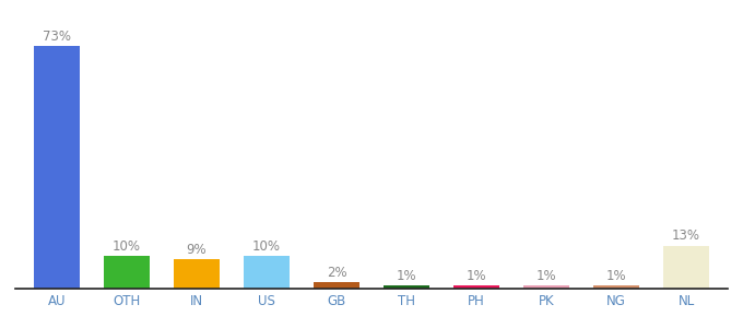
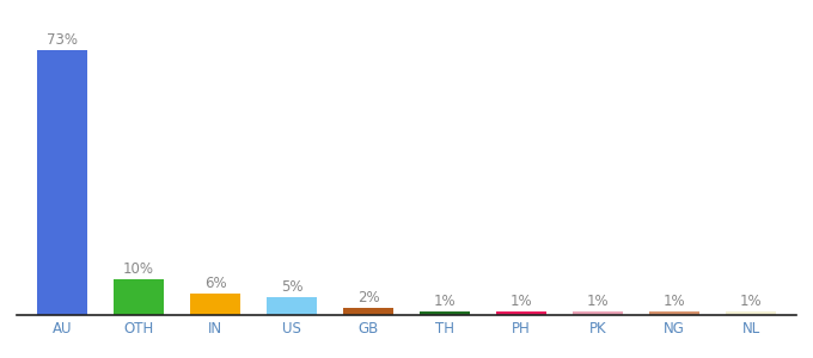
IN: 9% -> 6%
US: 10% -> 5%
NL: 13% -> 1%
